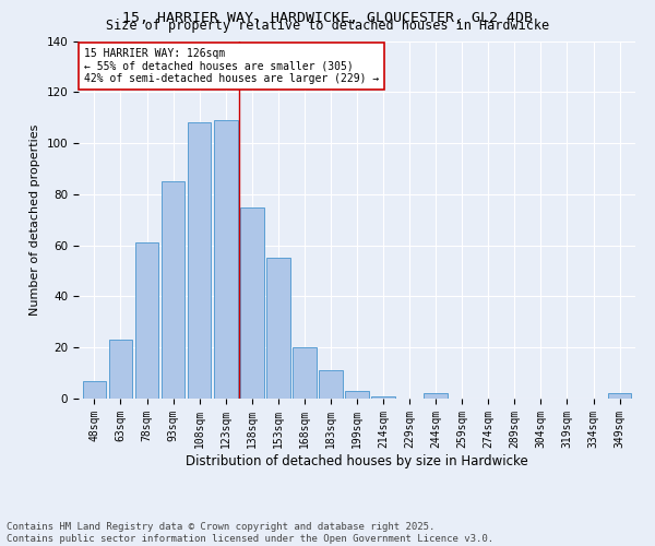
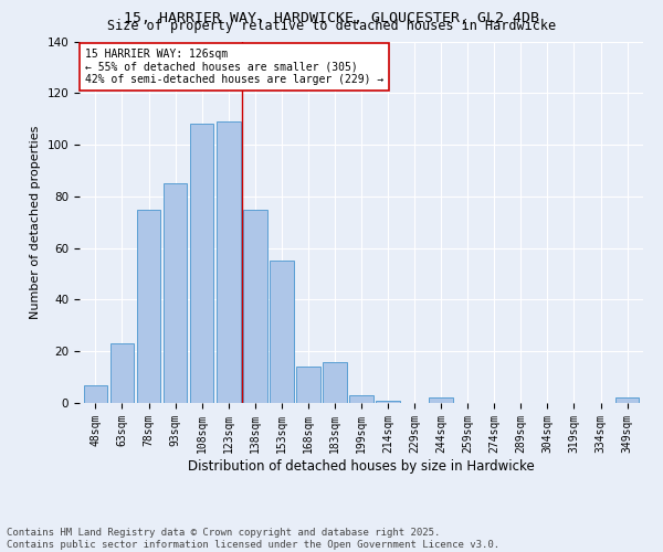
78sqm: 61 -> 75
168sqm: 20 -> 14
183sqm: 11 -> 16
